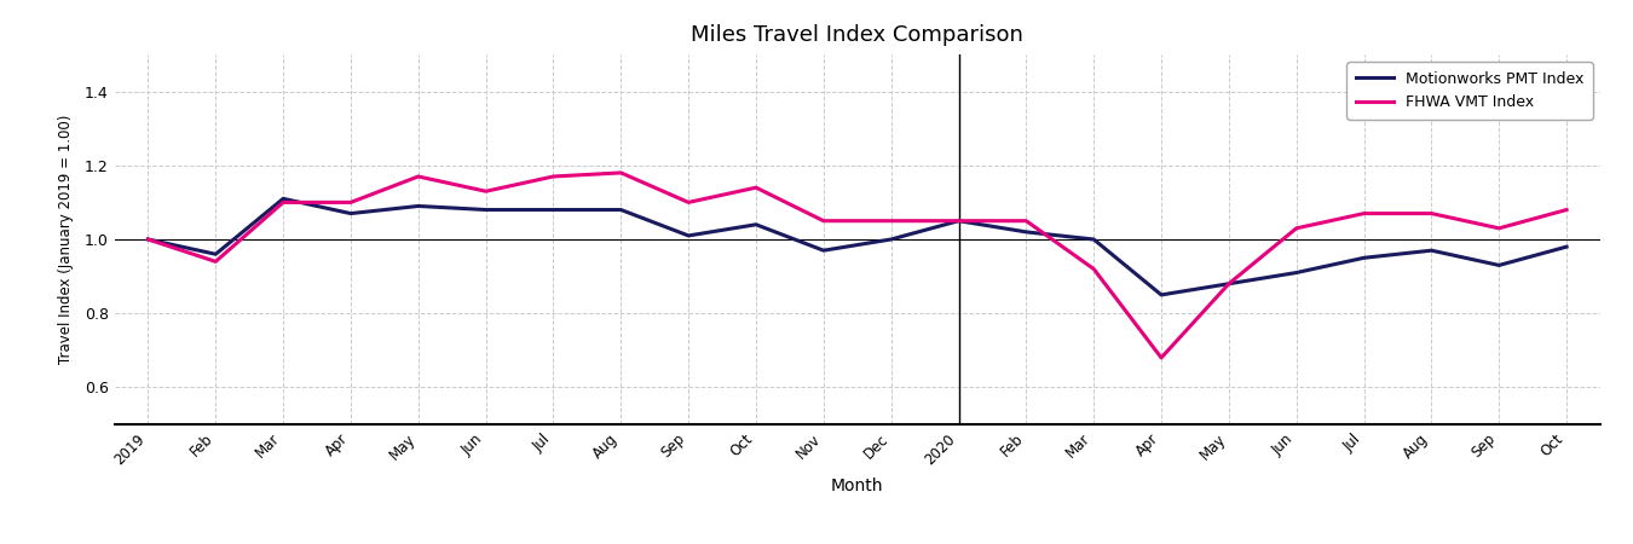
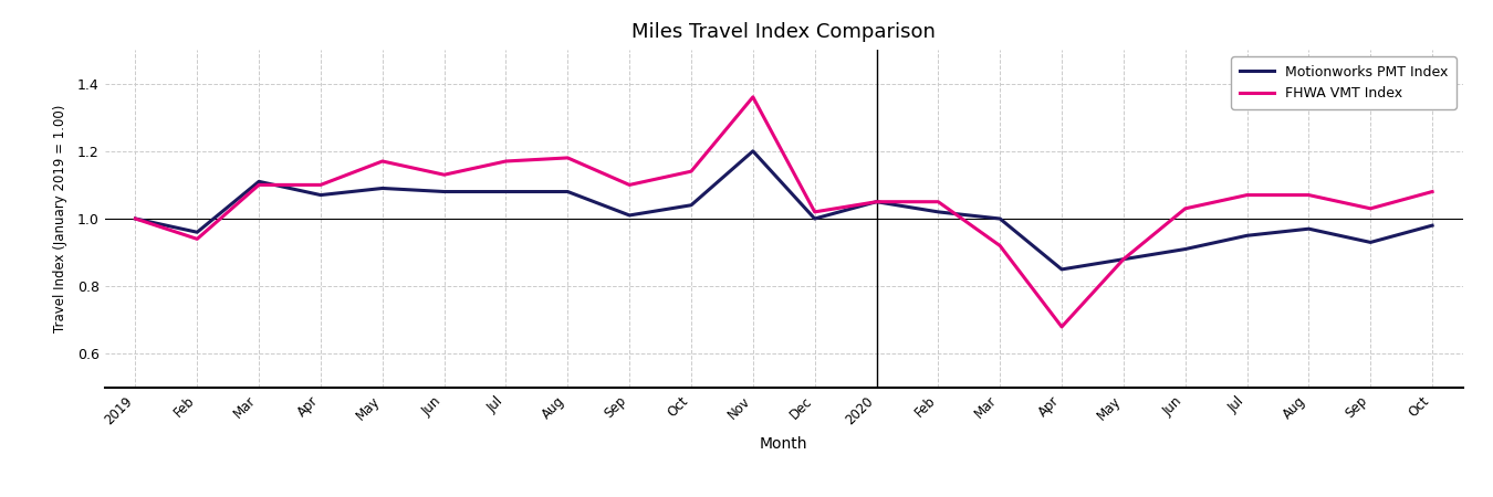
Motionworks PMT Index/Nov: 0.97 -> 1.20
FHWA VMT Index/Nov: 1.05 -> 1.36
FHWA VMT Index/Dec: 1.05 -> 1.02
